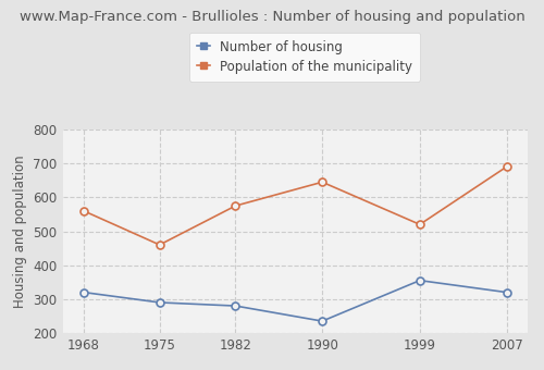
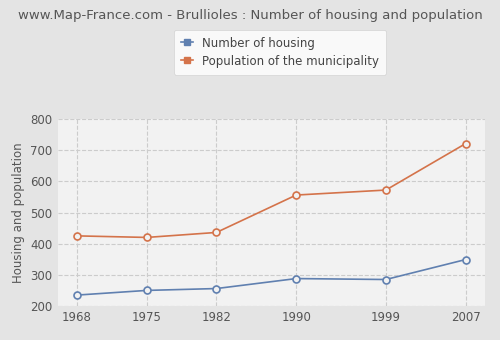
Number of housing/1968: 320 -> 235
Population of the municipality/1968: 560 -> 425
Number of housing/1975: 290 -> 250
Population of the municipality/1975: 460 -> 420
Number of housing/1982: 280 -> 256
Population of the municipality/1982: 575 -> 436
Number of housing/1990: 235 -> 288
Population of the municipality/1990: 645 -> 556
Number of housing/1999: 355 -> 285
Population of the municipality/1999: 520 -> 572
Number of housing/2007: 320 -> 349
Population of the municipality/2007: 690 -> 721
